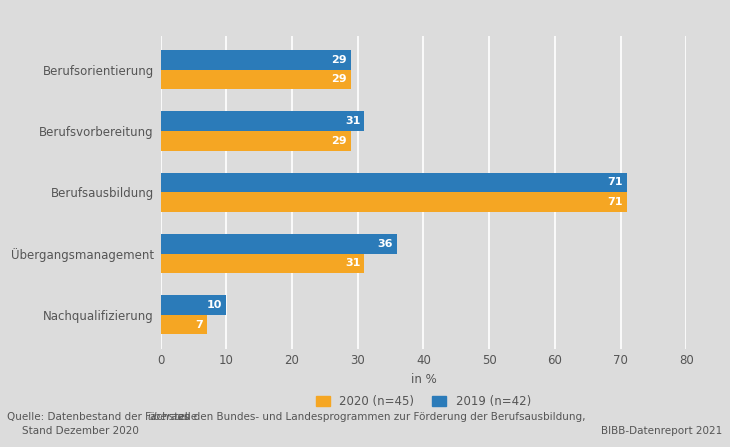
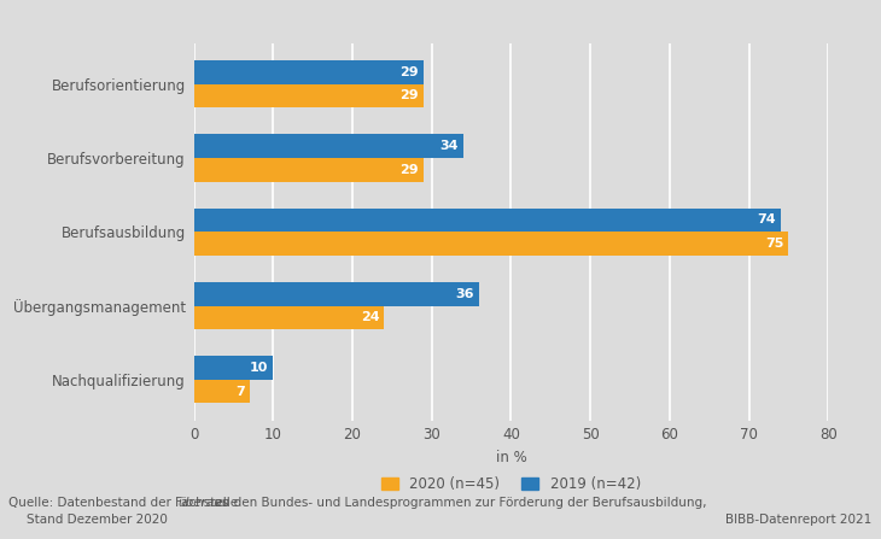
2019 (n=42)/Berufsvorbereitung: 31 -> 34
2019 (n=42)/Berufsausbildung: 71 -> 74
2020 (n=45)/Berufsausbildung: 71 -> 75
2020 (n=45)/Übergangsmanagement: 31 -> 24
